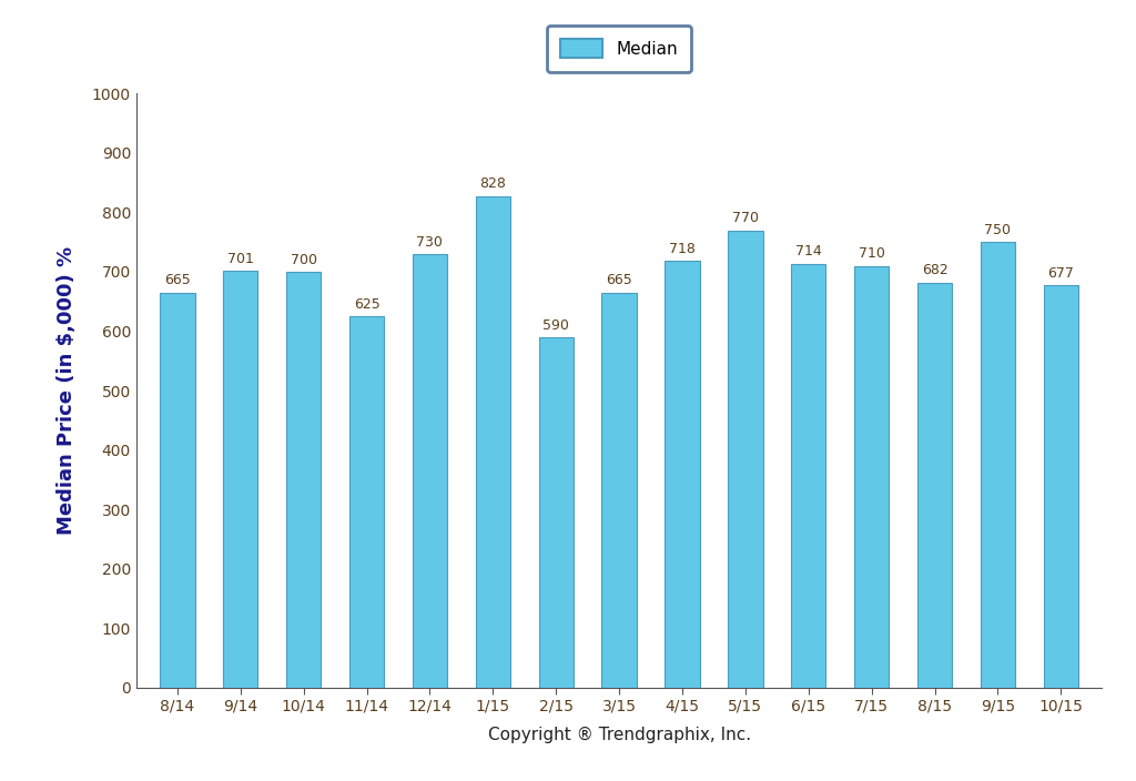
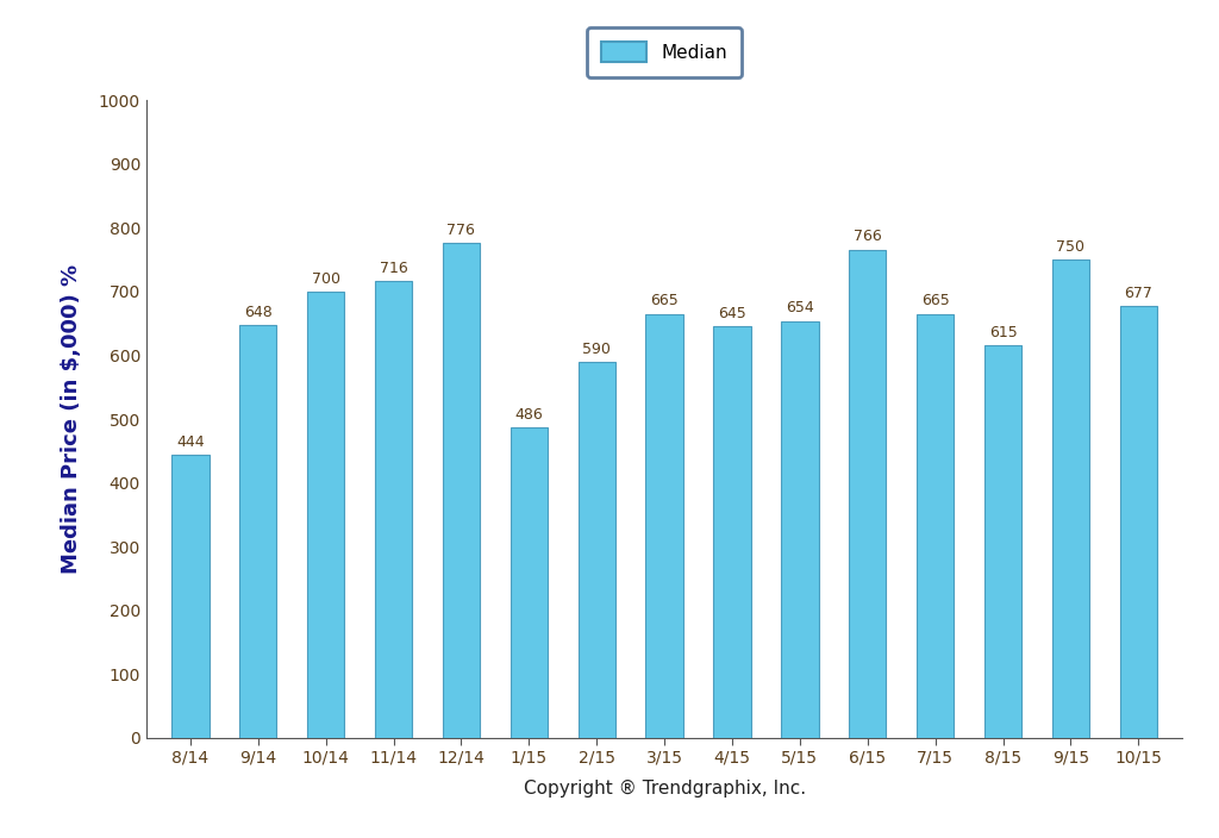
8/14: 665 -> 444
9/14: 701 -> 648
11/14: 625 -> 716
12/14: 730 -> 776
1/15: 828 -> 486
4/15: 718 -> 645
5/15: 770 -> 654
6/15: 714 -> 766
7/15: 710 -> 665
8/15: 682 -> 615
